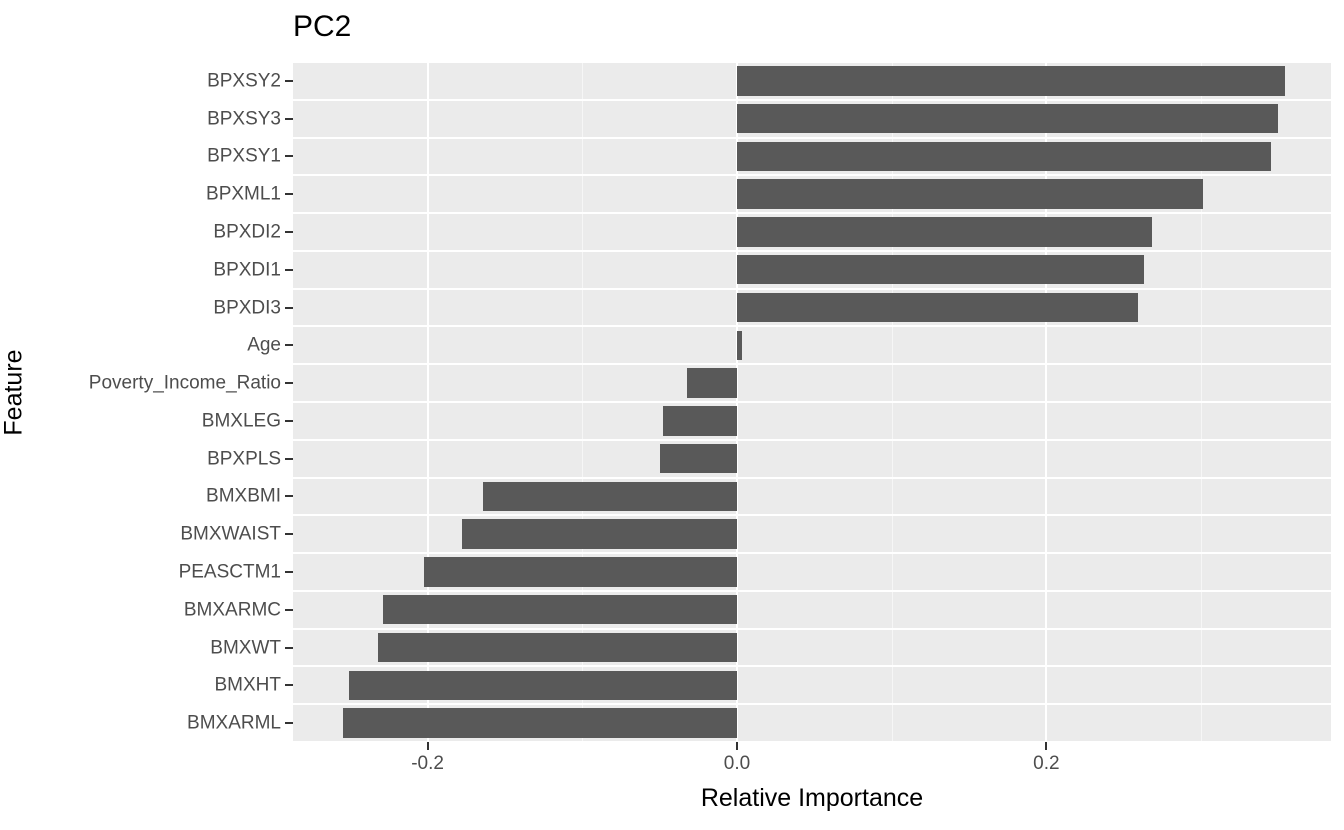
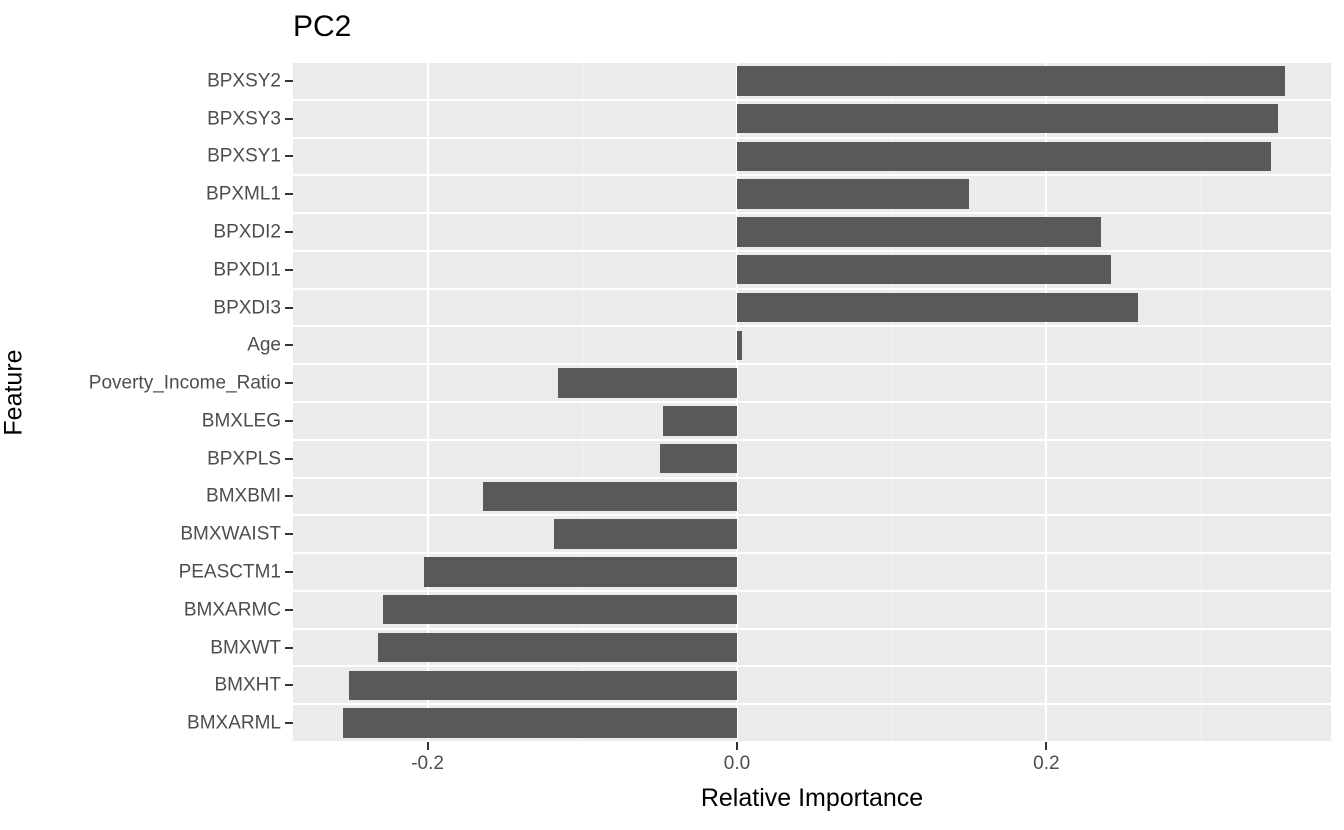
BPXML1: 0.301 -> 0.150
BPXDI2: 0.268 -> 0.235
BPXDI1: 0.263 -> 0.242
Poverty_Income_Ratio: -0.032 -> -0.116
BMXWAIST: -0.178 -> -0.118
